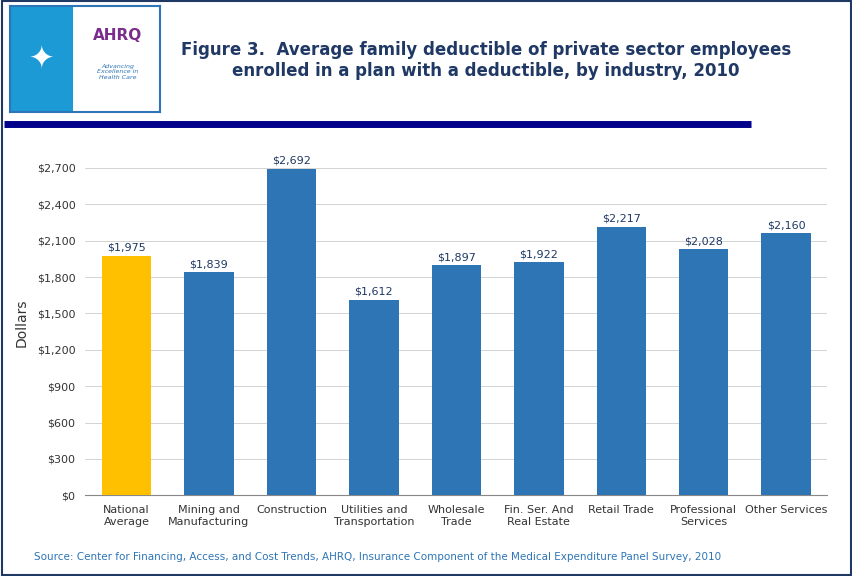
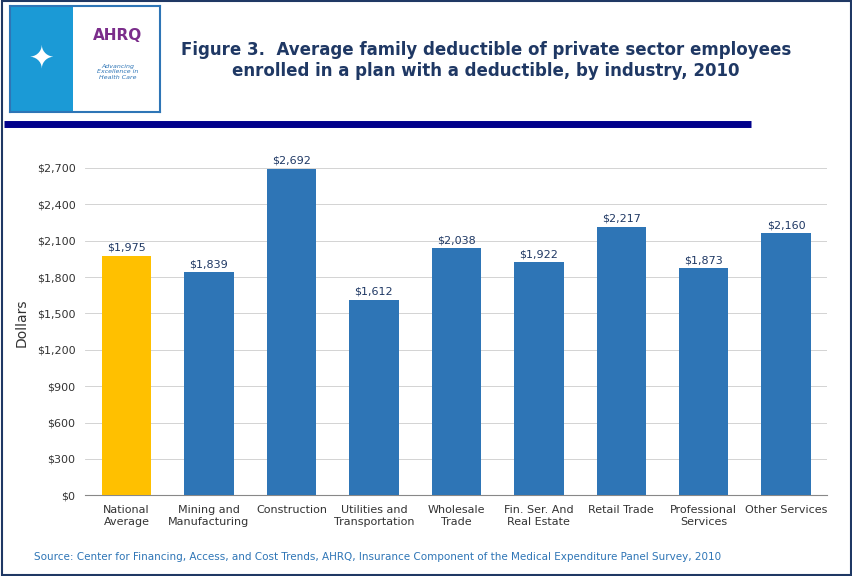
Wholesale Trade: $1,897 -> $2,038
Professional Services: $2,028 -> $1,873
